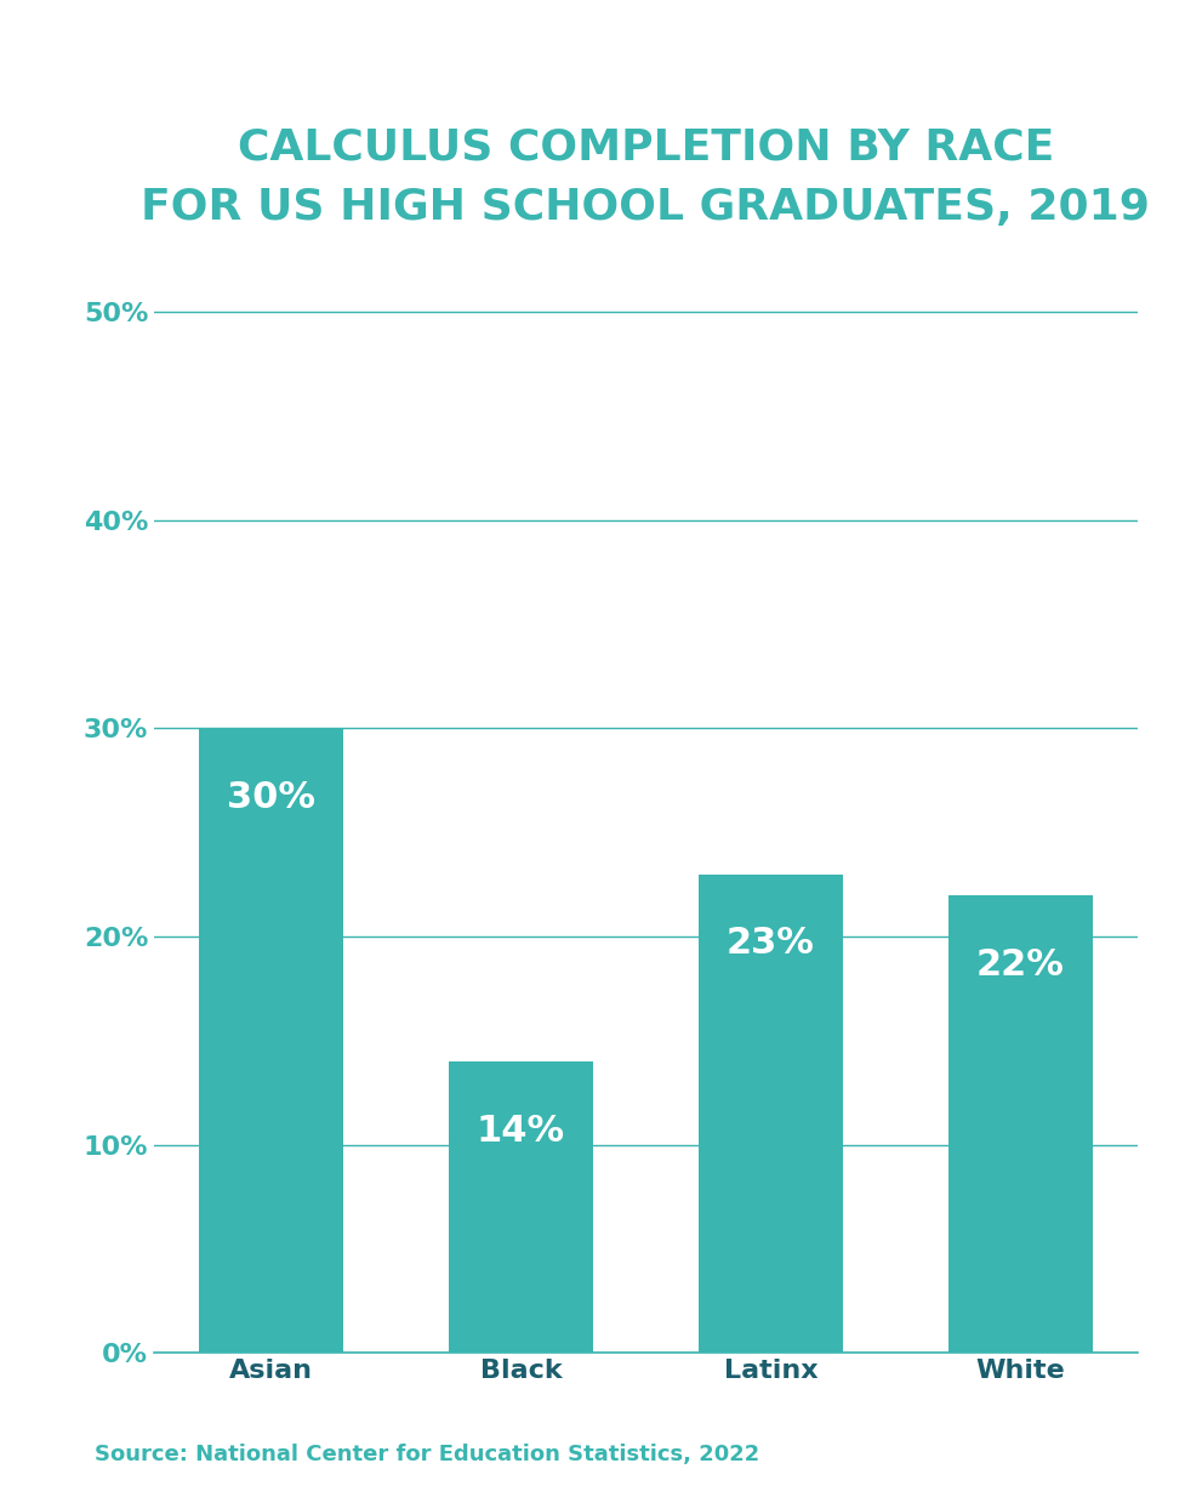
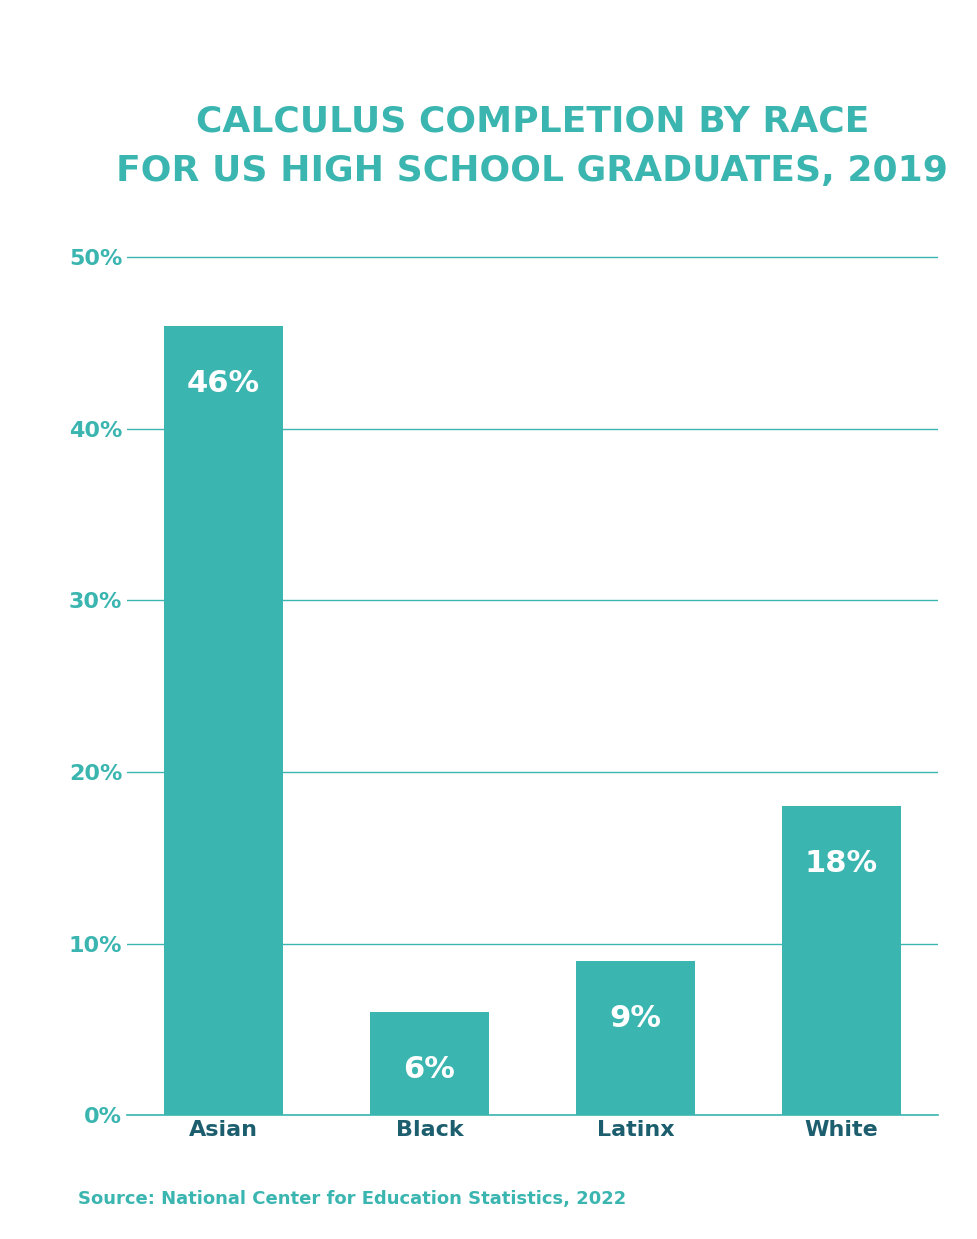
Asian: 30% -> 46%
Black: 14% -> 6%
Latinx: 23% -> 9%
White: 22% -> 18%
